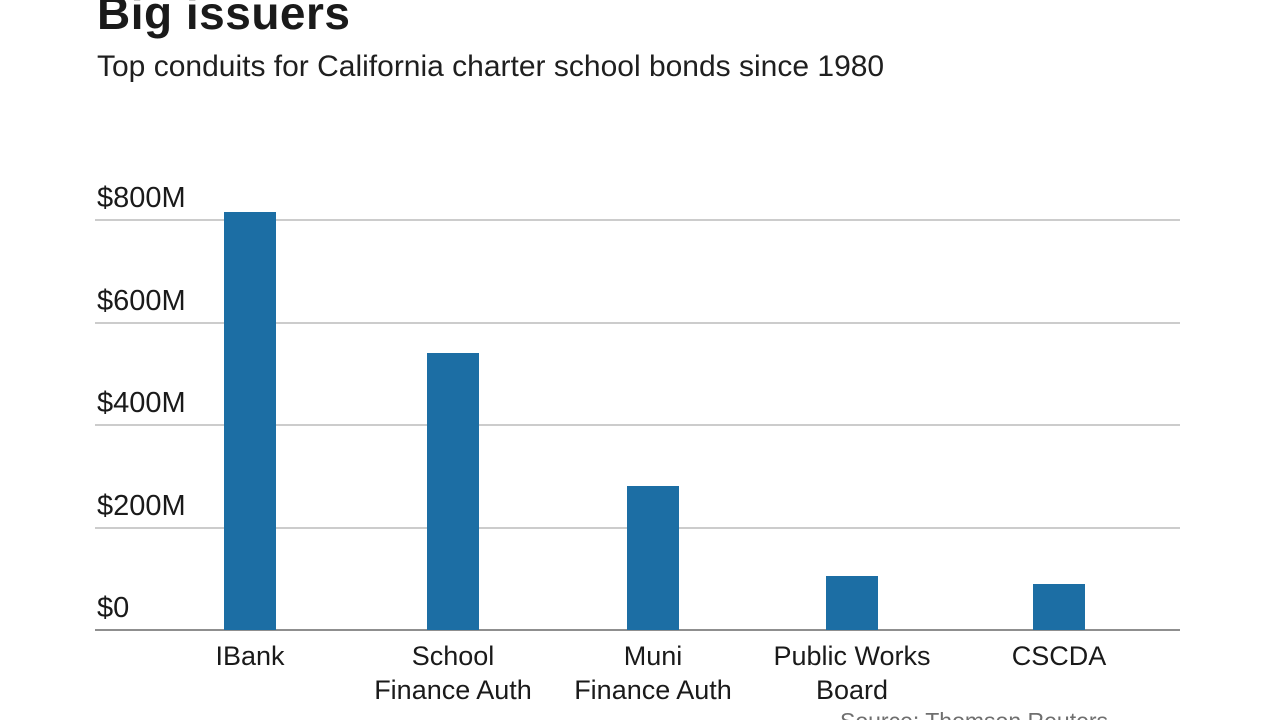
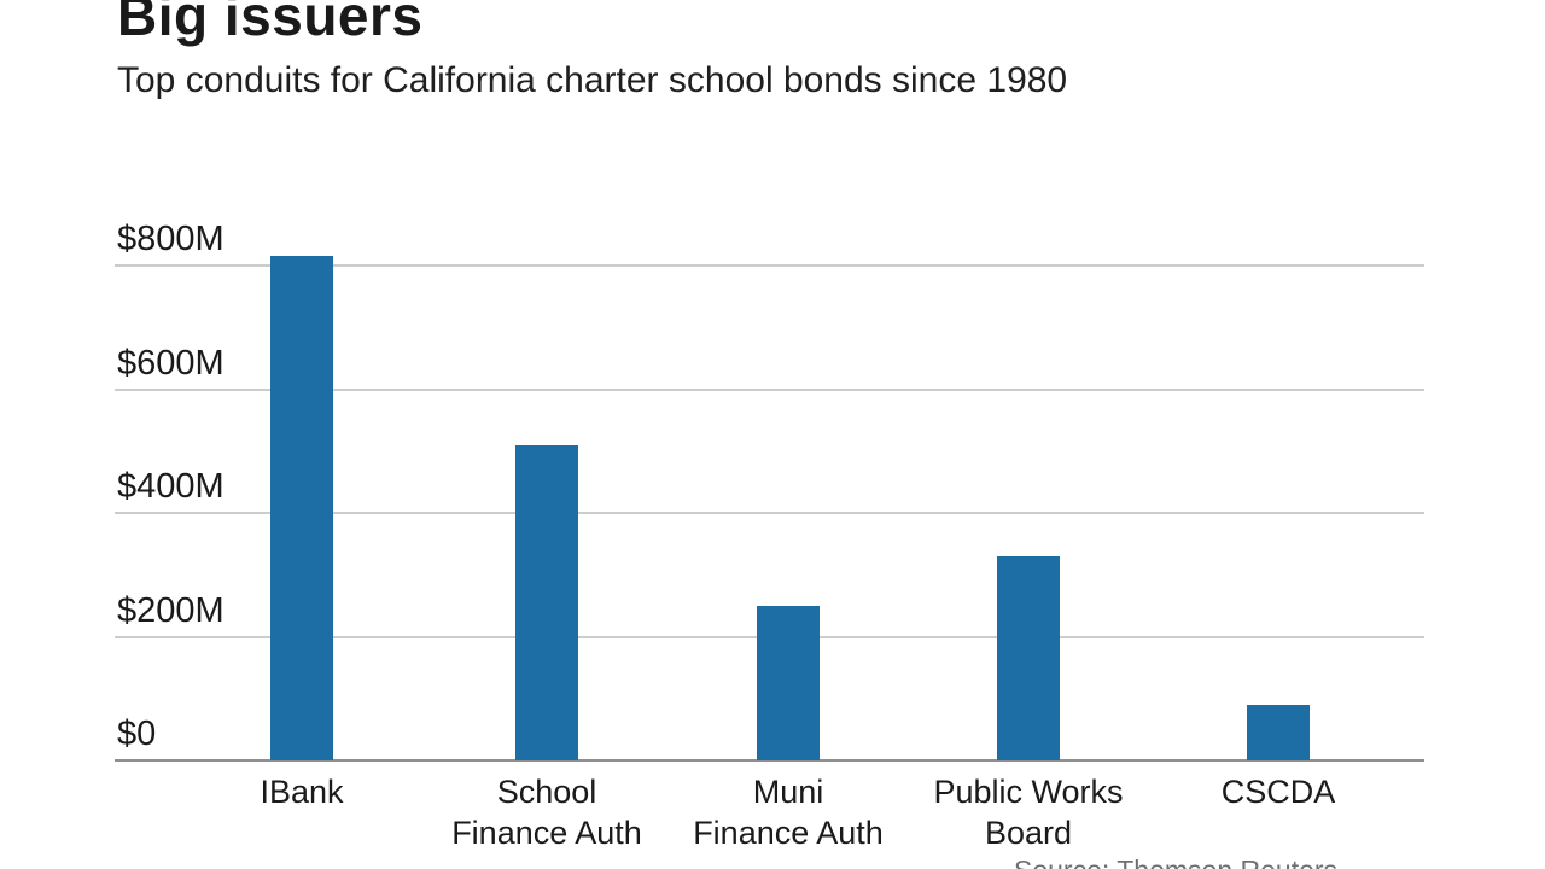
School Finance Auth: $540M -> $510M
Muni Finance Auth: $280M -> $250M
Public Works Board: $100M -> $330M
